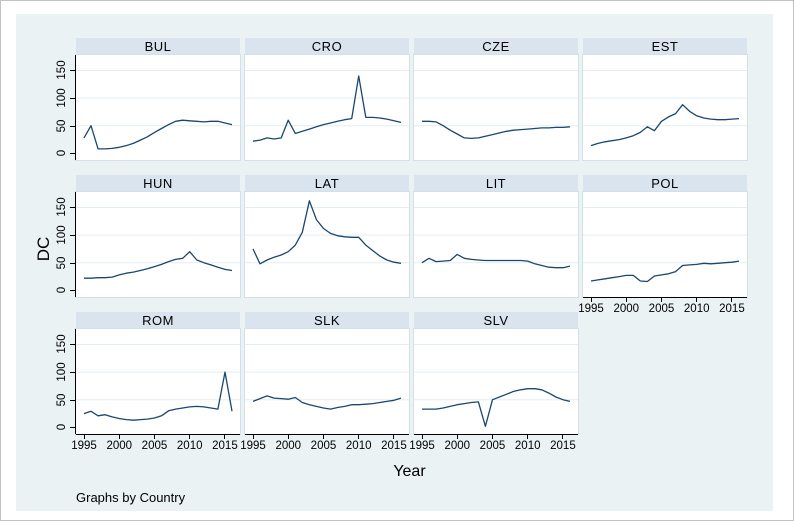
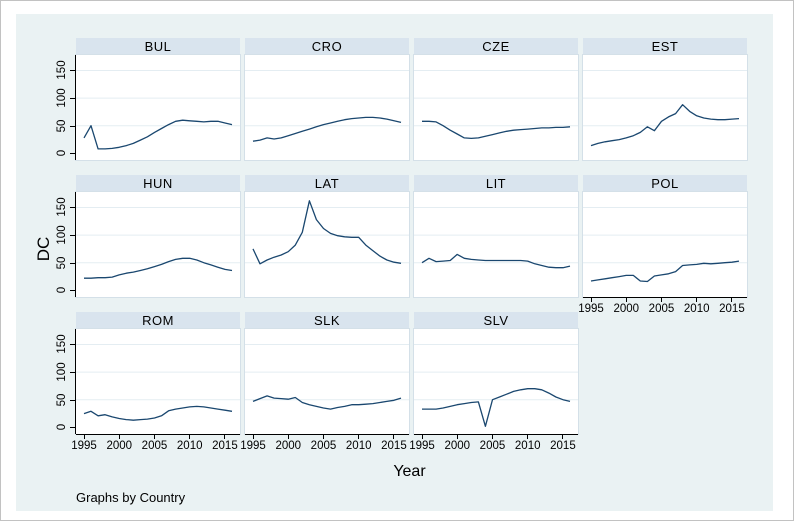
CRO/2000: 60 -> 30
CRO/2010: 140 -> 60
HUN/2010: 70 -> 60
ROM/2015: 100 -> 30
